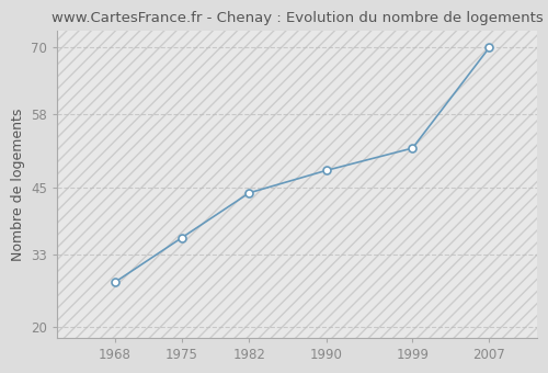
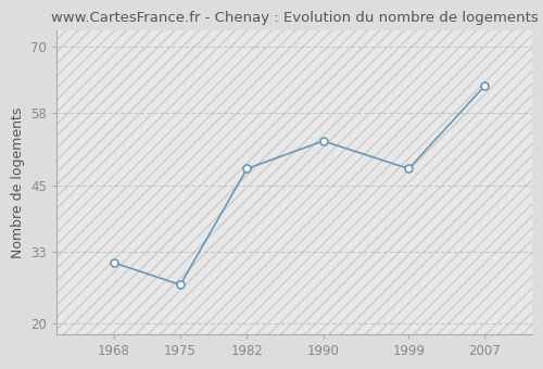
1968: 28 -> 31
1975: 36 -> 27
1982: 44 -> 48
1990: 48 -> 53
1999: 52 -> 48
2007: 70 -> 63
